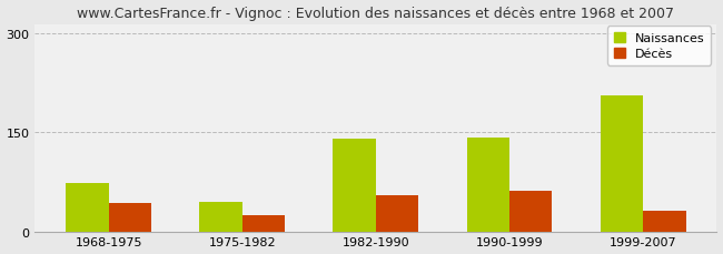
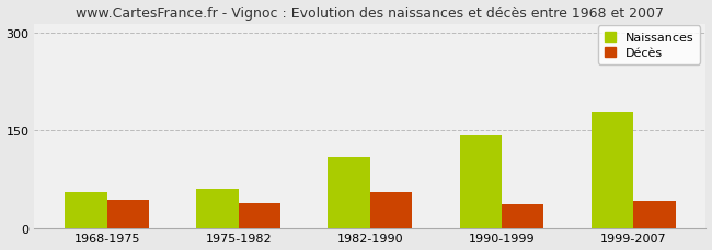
Naissances/1968-1975: 74 -> 55
Naissances/1975-1982: 44 -> 60
Décès/1975-1982: 24 -> 38
Naissances/1982-1990: 140 -> 108
Décès/1990-1999: 62 -> 37
Naissances/1999-2007: 206 -> 178
Décès/1999-2007: 32 -> 42
